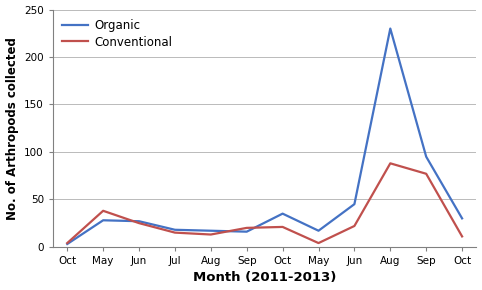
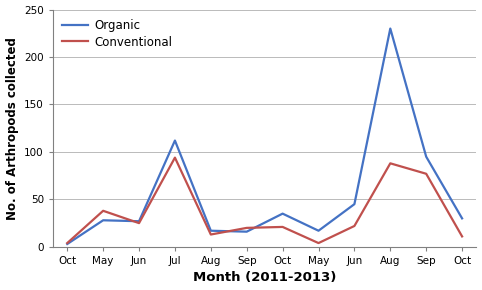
Organic/Jul: 18 -> 112
Conventional/Jul: 15 -> 94
